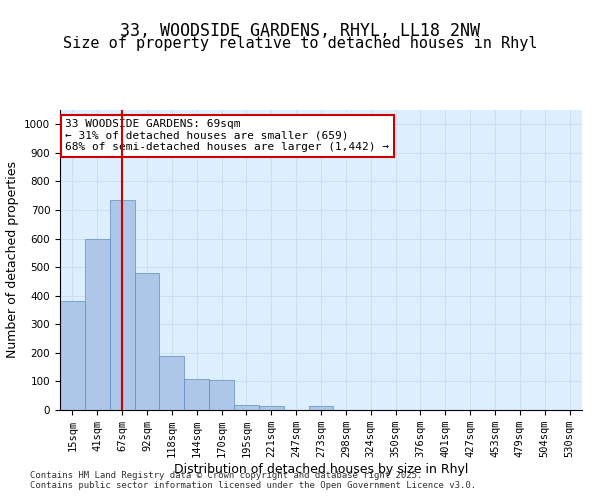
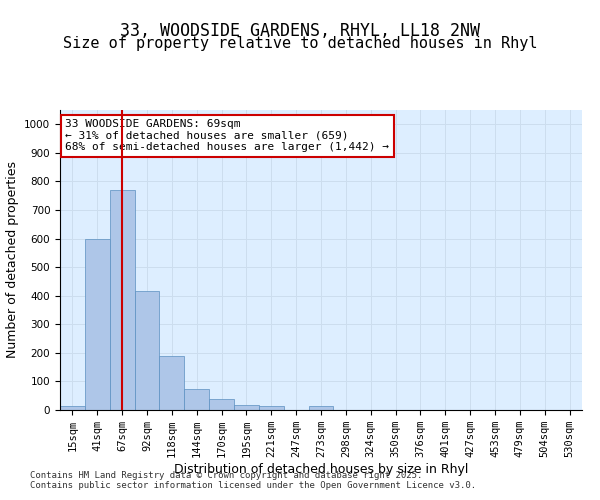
15sqm: 380 -> 15
67sqm: 735 -> 770
92sqm: 480 -> 415
144sqm: 110 -> 75
170sqm: 105 -> 38
